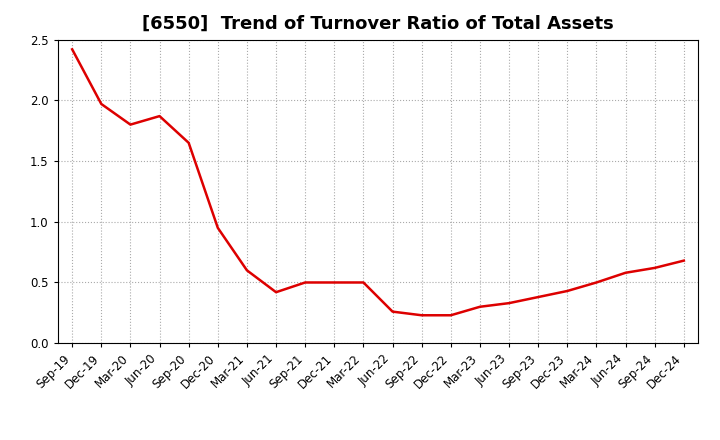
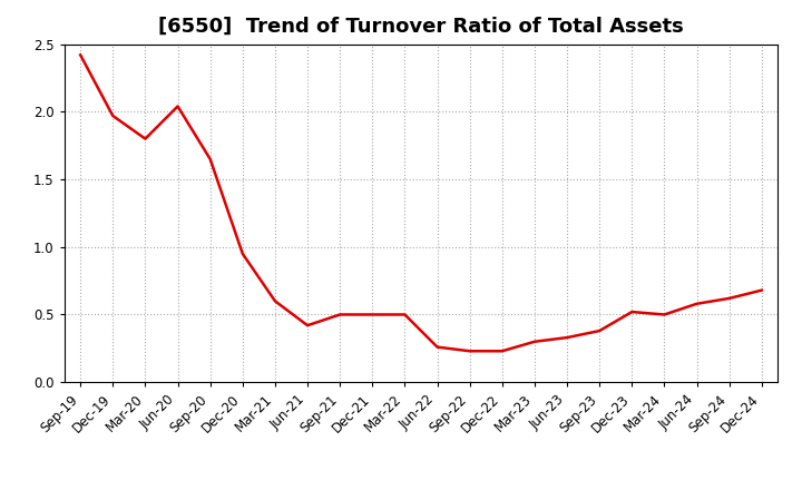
Jun-20: 1.87 -> 2.04
Dec-23: 0.43 -> 0.52
